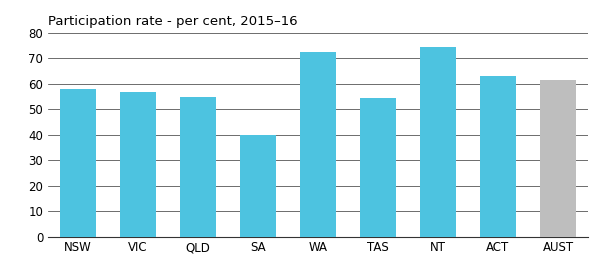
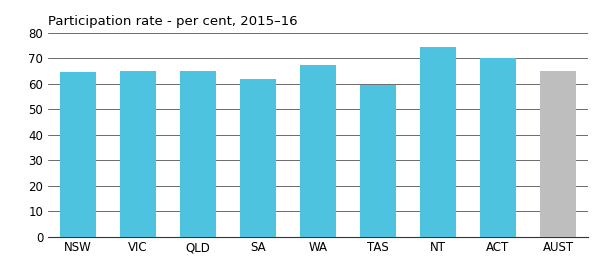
NSW: 58.0 -> 64.5
VIC: 57.0 -> 65.0
QLD: 55.0 -> 65.0
SA: 40.0 -> 62.0
WA: 72.5 -> 67.5
TAS: 54.5 -> 59.7
ACT: 63.0 -> 70.0
AUST: 61.5 -> 65.2
